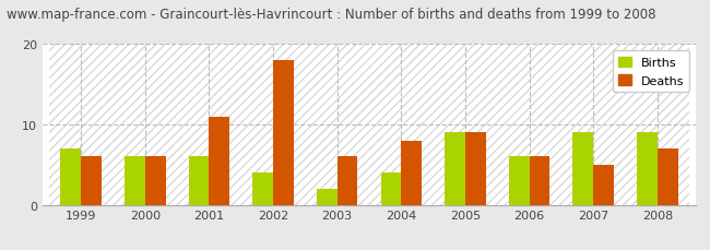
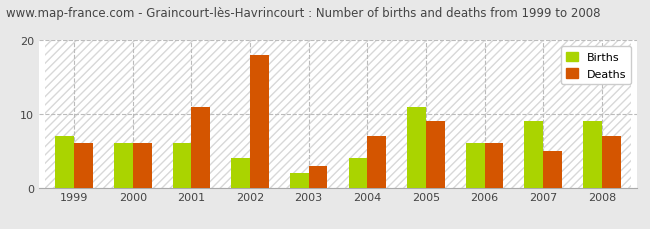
Deaths/2003: 6 -> 3
Deaths/2004: 8 -> 7
Births/2005: 9 -> 11
